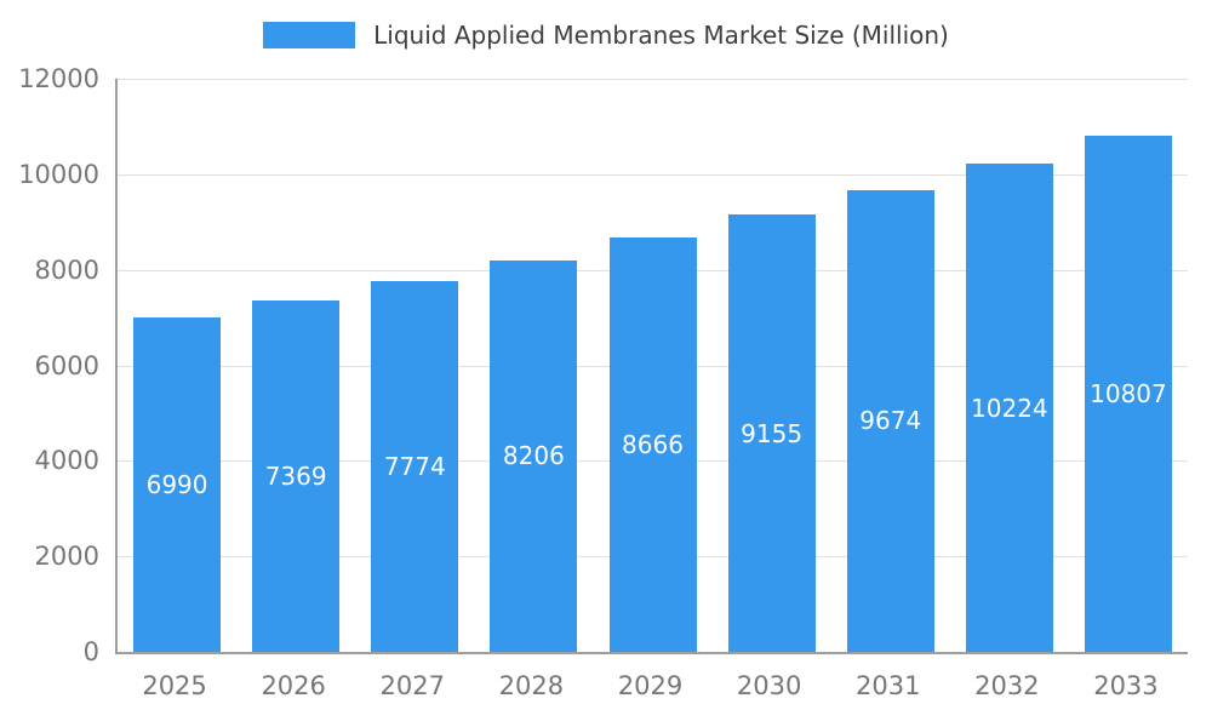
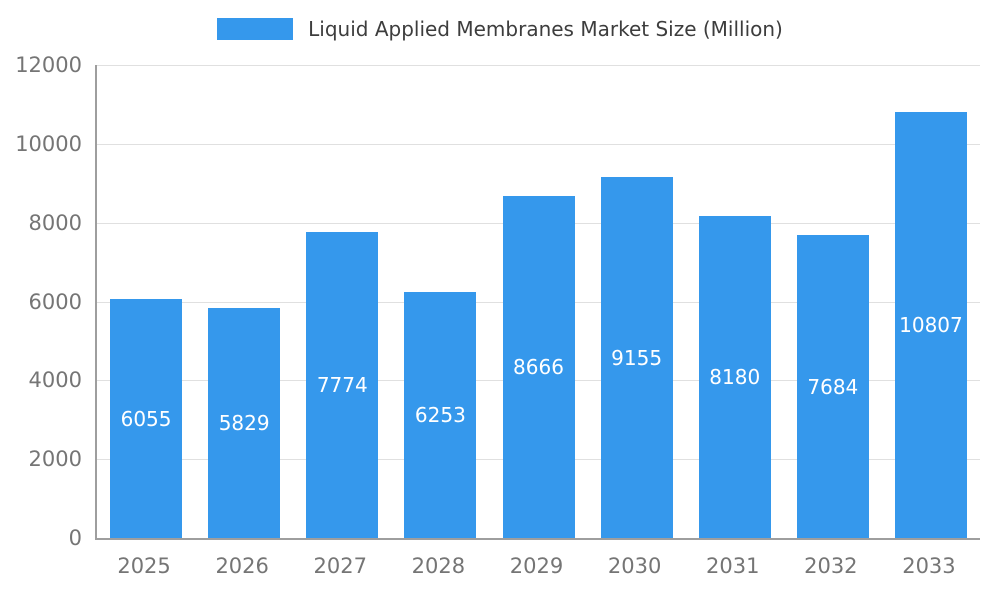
2025: 6990 -> 6055
2026: 7369 -> 5829
2028: 8206 -> 6253
2031: 9674 -> 8180
2032: 10224 -> 7684
